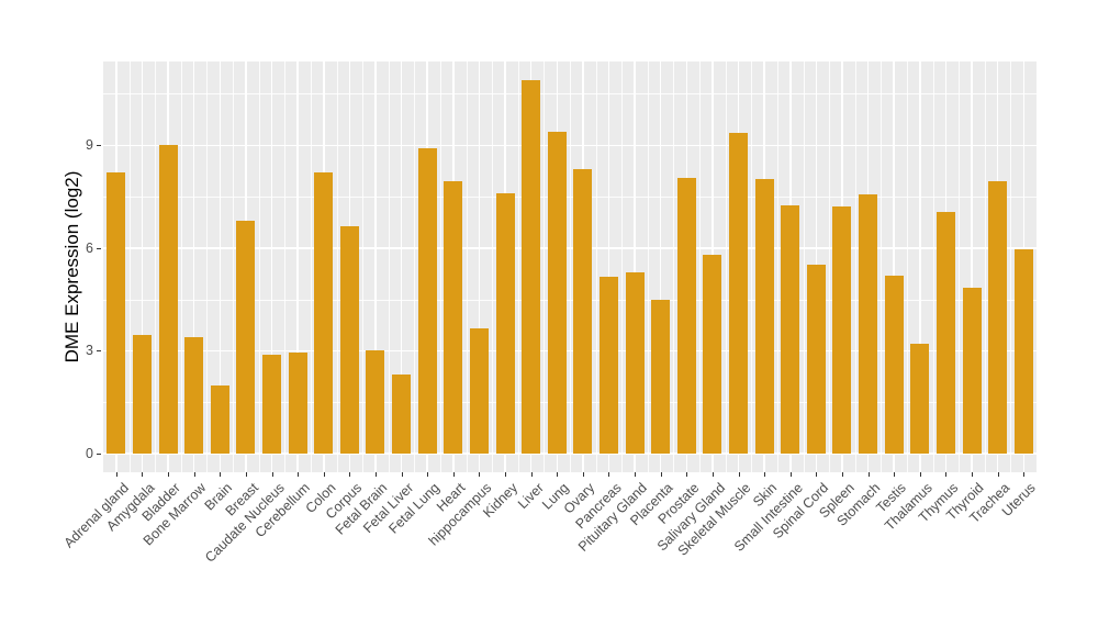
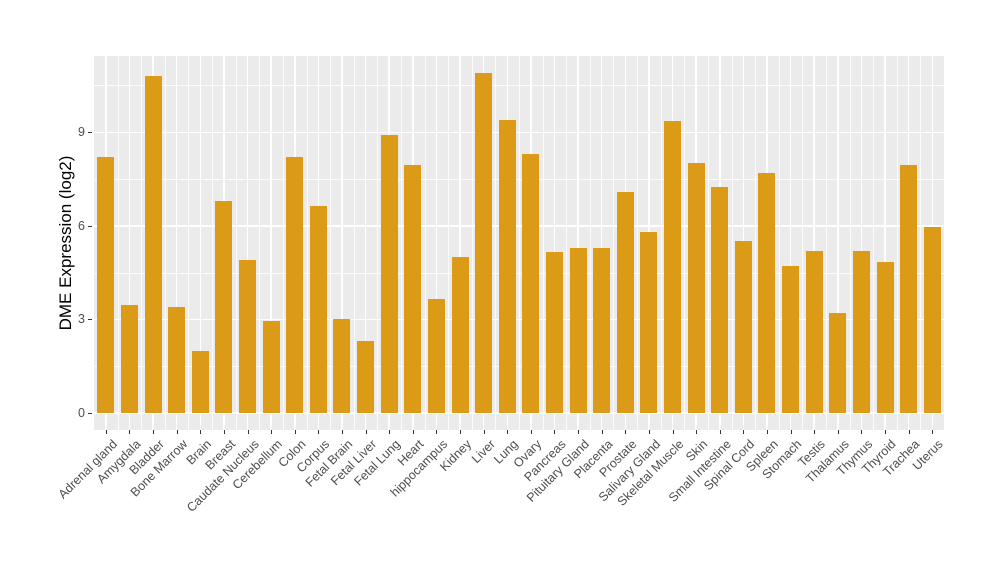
Bladder: 9.0 -> 10.8
Caudate Nucleus: 2.9 -> 4.9
Kidney: 7.6 -> 5.0
Placenta: 4.5 -> 5.3
Prostate: 8.1 -> 7.1
Spleen: 7.2 -> 7.7
Stomach: 7.5 -> 4.7
Thymus: 7.0 -> 5.2
